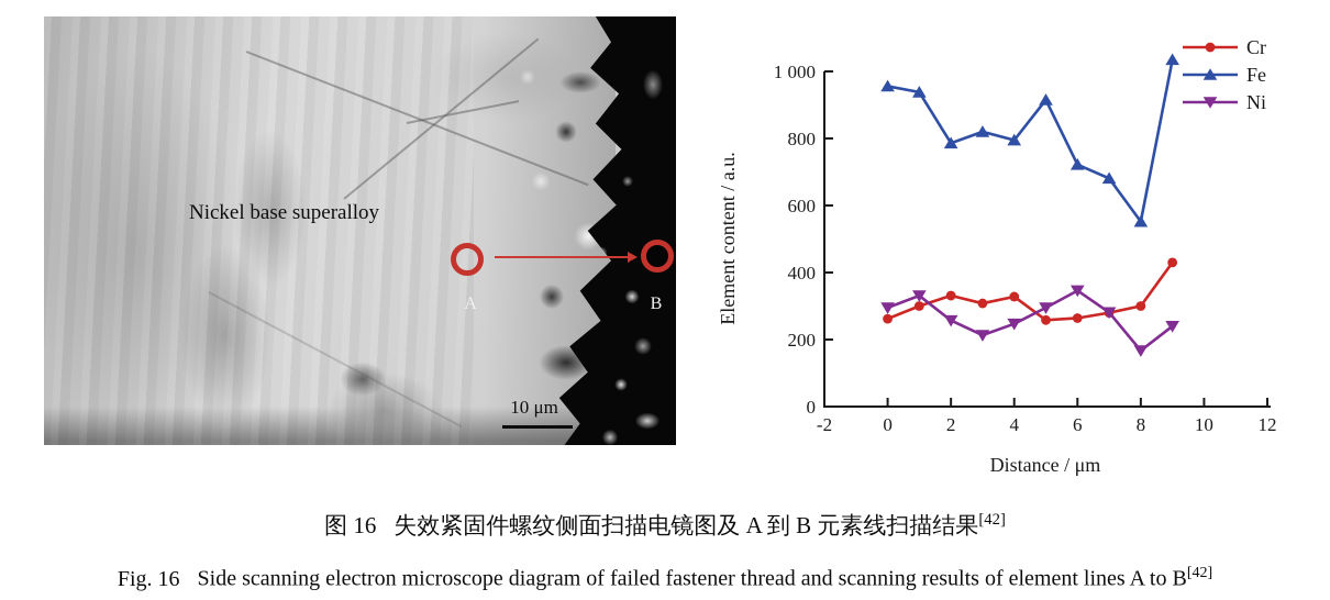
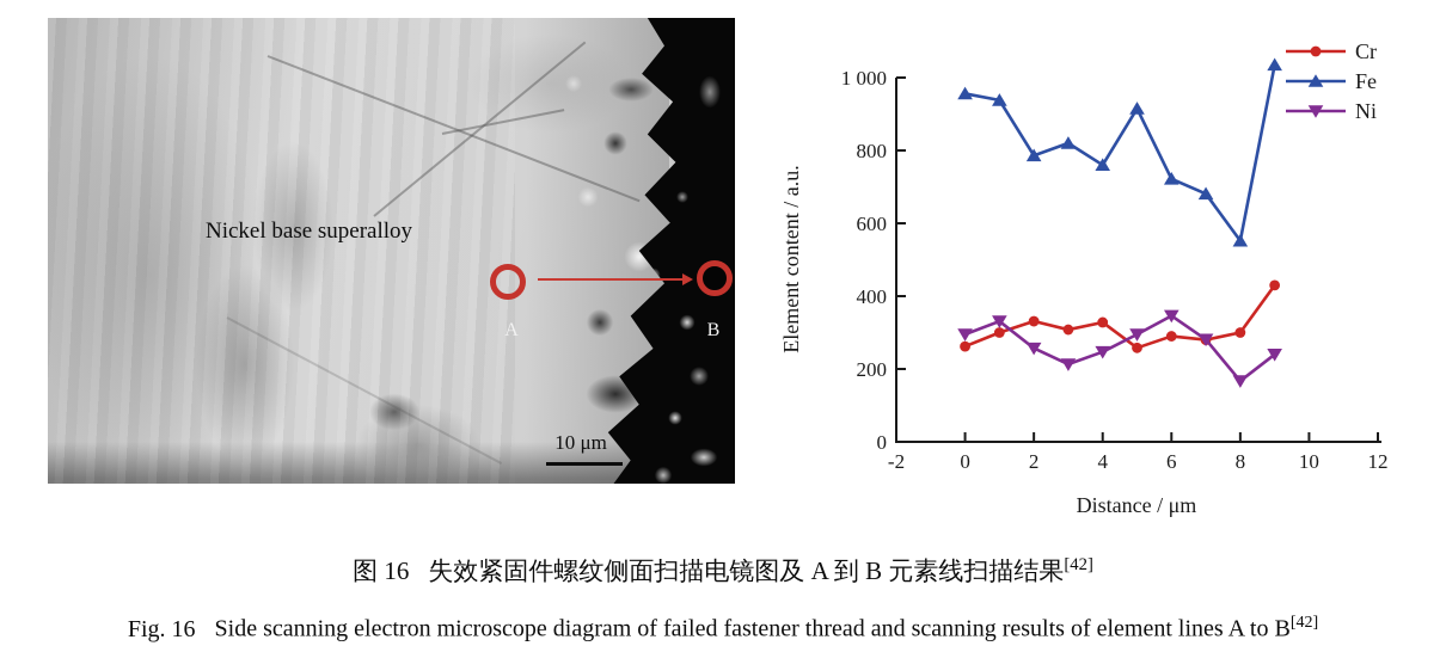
Fe/4: 800 -> 760
Cr/6: 260 -> 290
